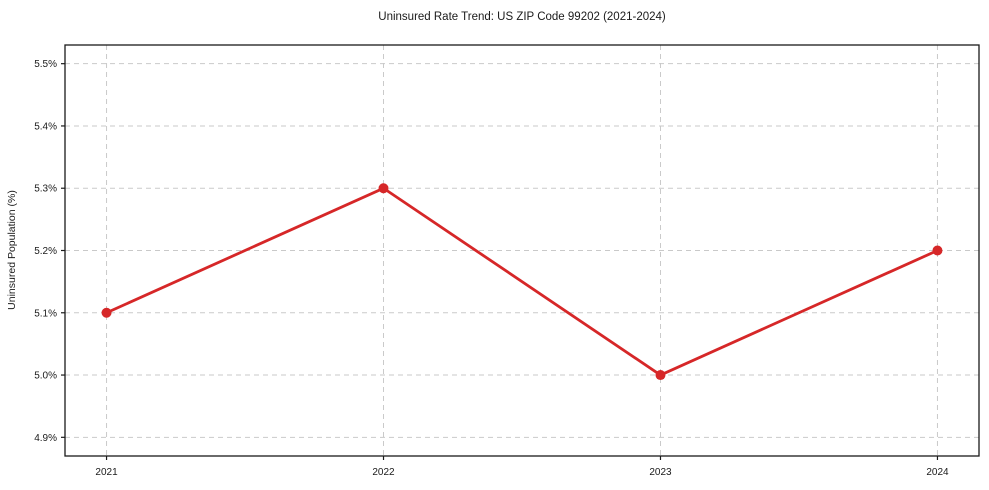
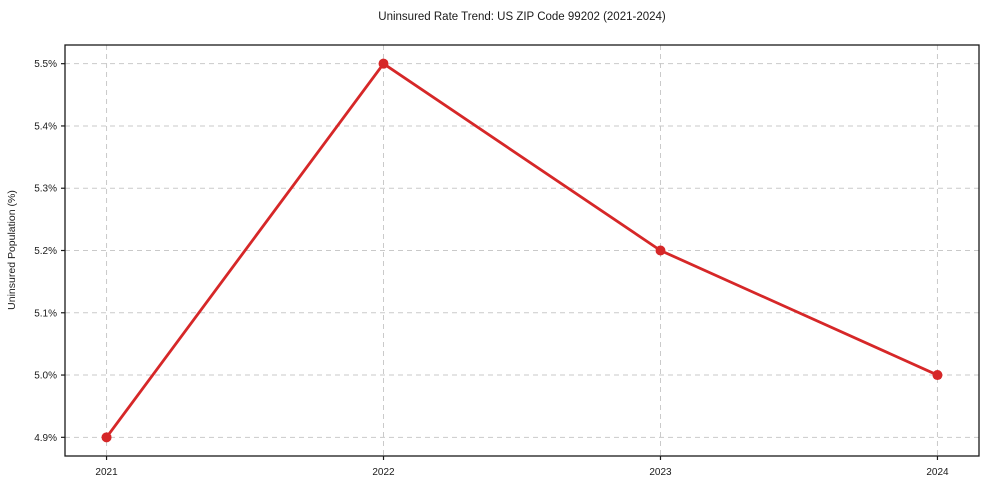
2021: 5.1% -> 4.9%
2022: 5.3% -> 5.5%
2023: 5.0% -> 5.2%
2024: 5.2% -> 5.0%
